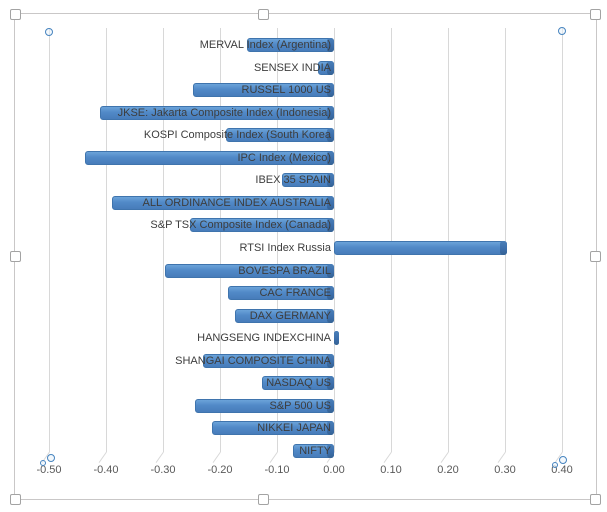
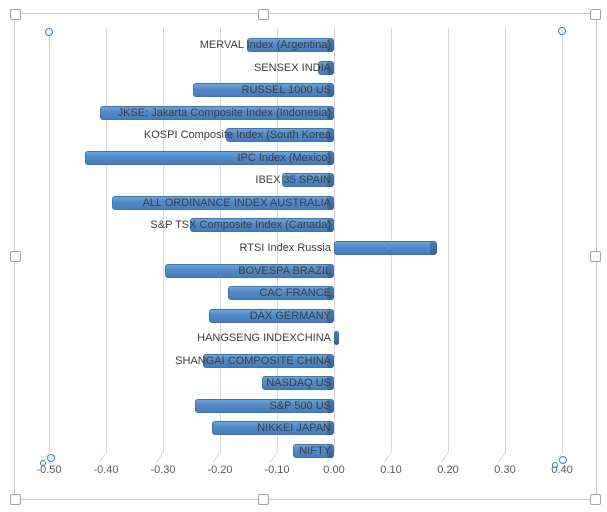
RTSI Index Russia: 0.30 -> 0.18
DAX GERMANY: -0.17 -> -0.22
